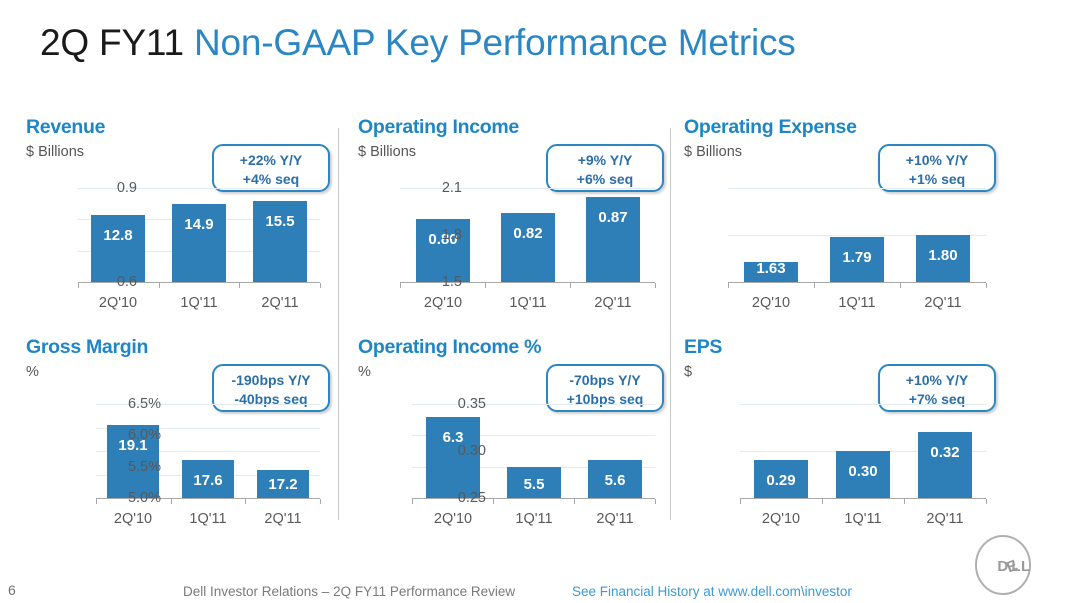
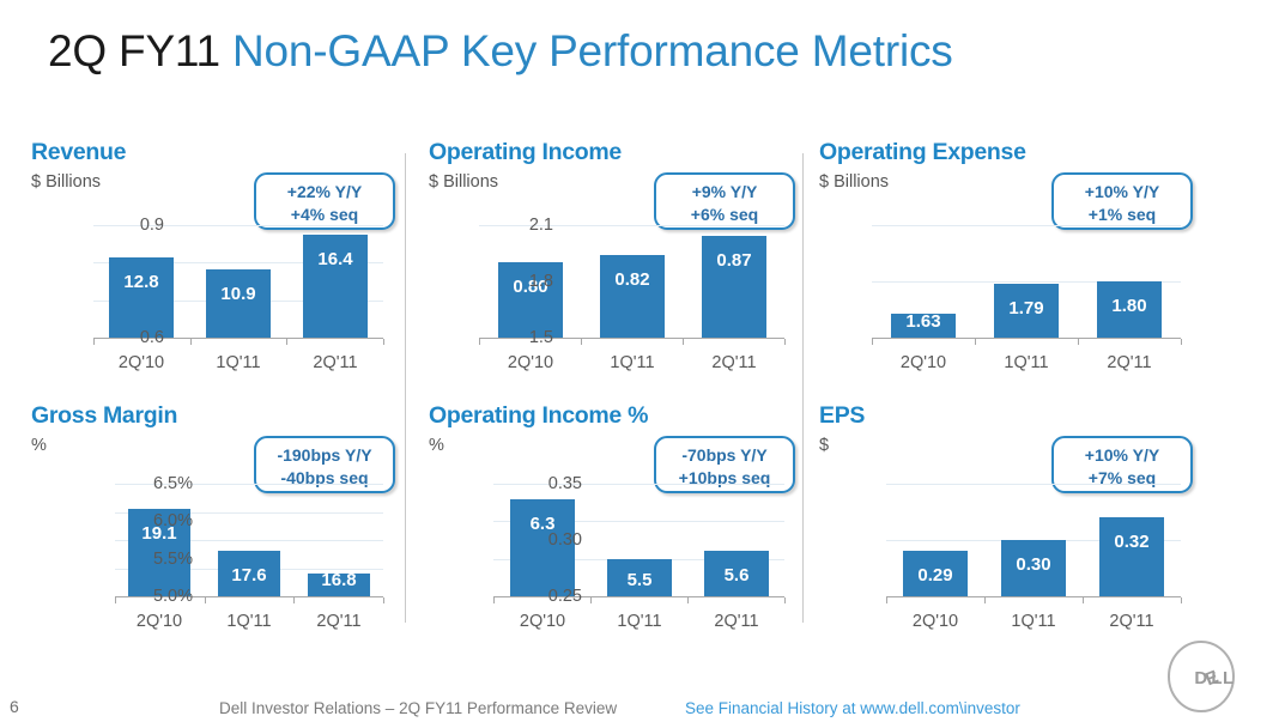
Revenue/1Q'11: 14.9 -> 10.9
Revenue/2Q'11: 15.5 -> 16.4
Gross Margin/2Q'11: 17.2 -> 16.8
